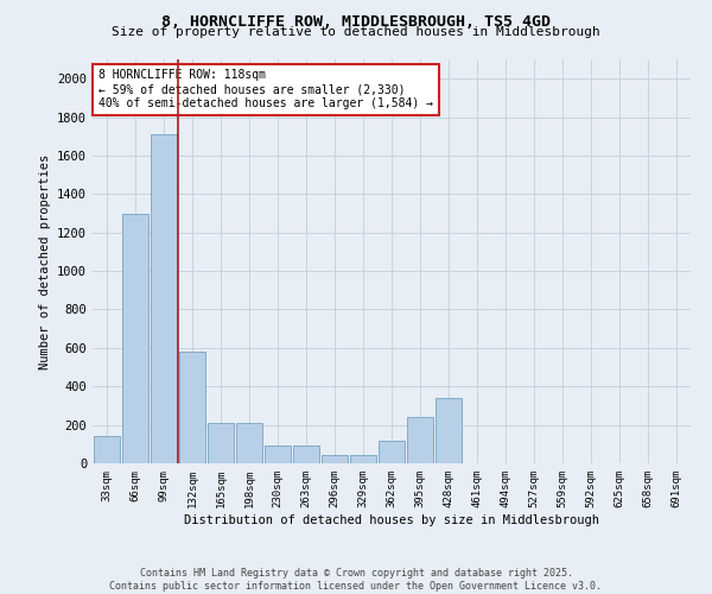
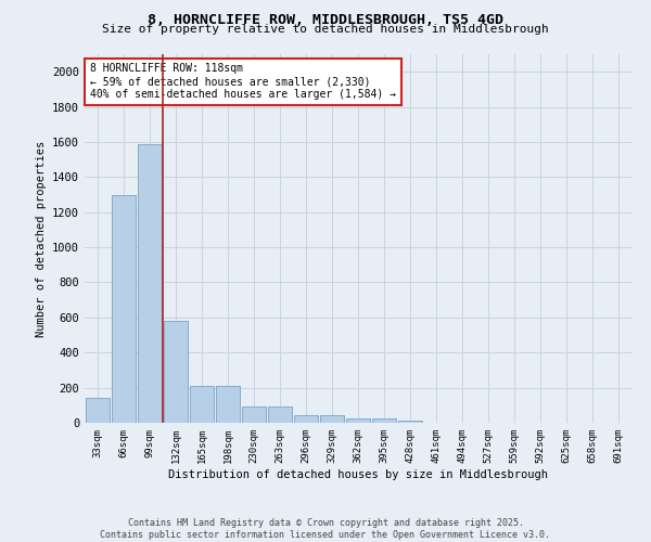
99sqm: 1710 -> 1590
362sqm: 120 -> 20
395sqm: 240 -> 20
428sqm: 340 -> 20
